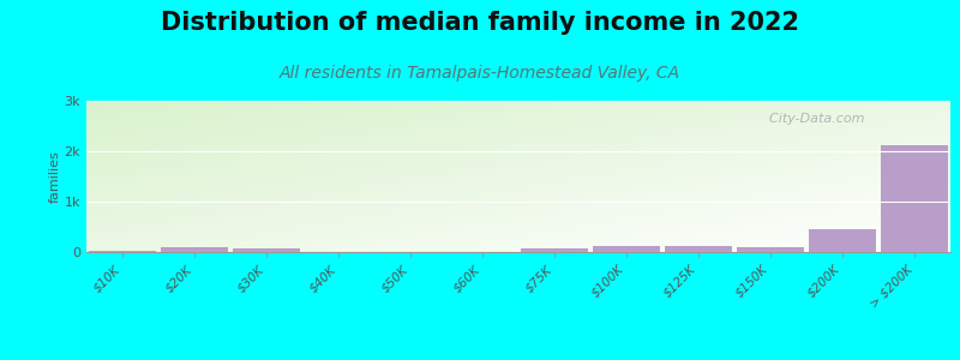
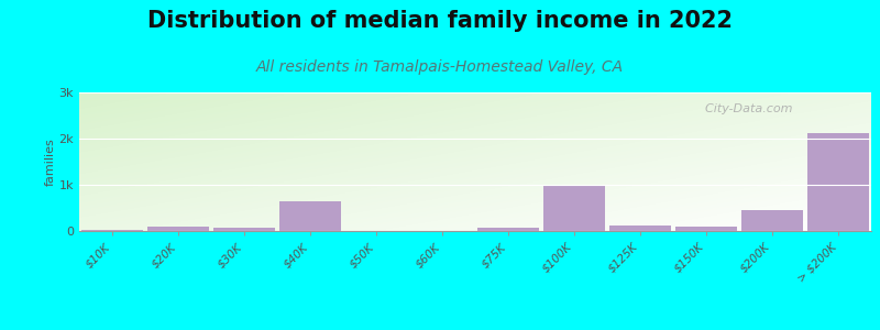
$40K: 0.01k -> 0.65k
$100K: 0.11k -> 1.00k
